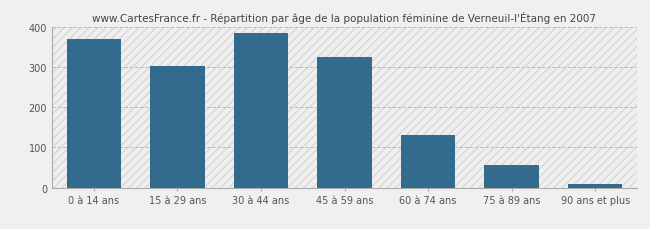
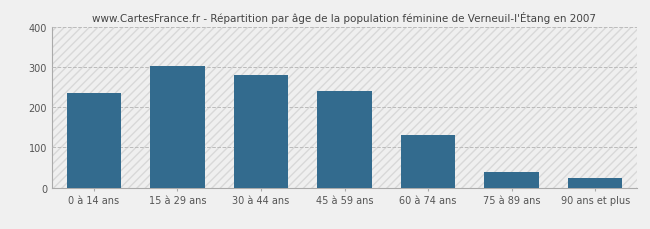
0 à 14 ans: 368 -> 235
30 à 44 ans: 383 -> 280
45 à 59 ans: 325 -> 240
75 à 89 ans: 57 -> 40
90 ans et plus: 8 -> 25
